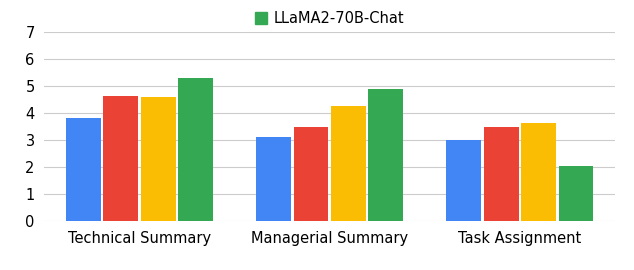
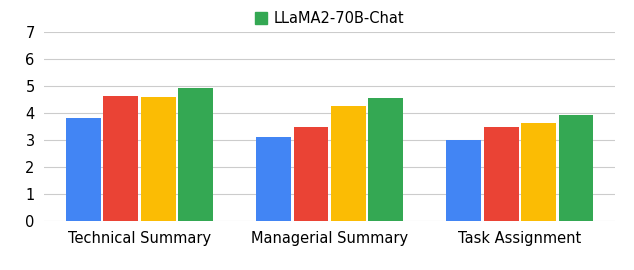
LLaMA2-70B-Chat/Technical Summary: 5.30 -> 4.95
LLaMA2-70B-Chat/Managerial Summary: 4.90 -> 4.58
LLaMA2-70B-Chat/Task Assignment: 2.05 -> 3.93
